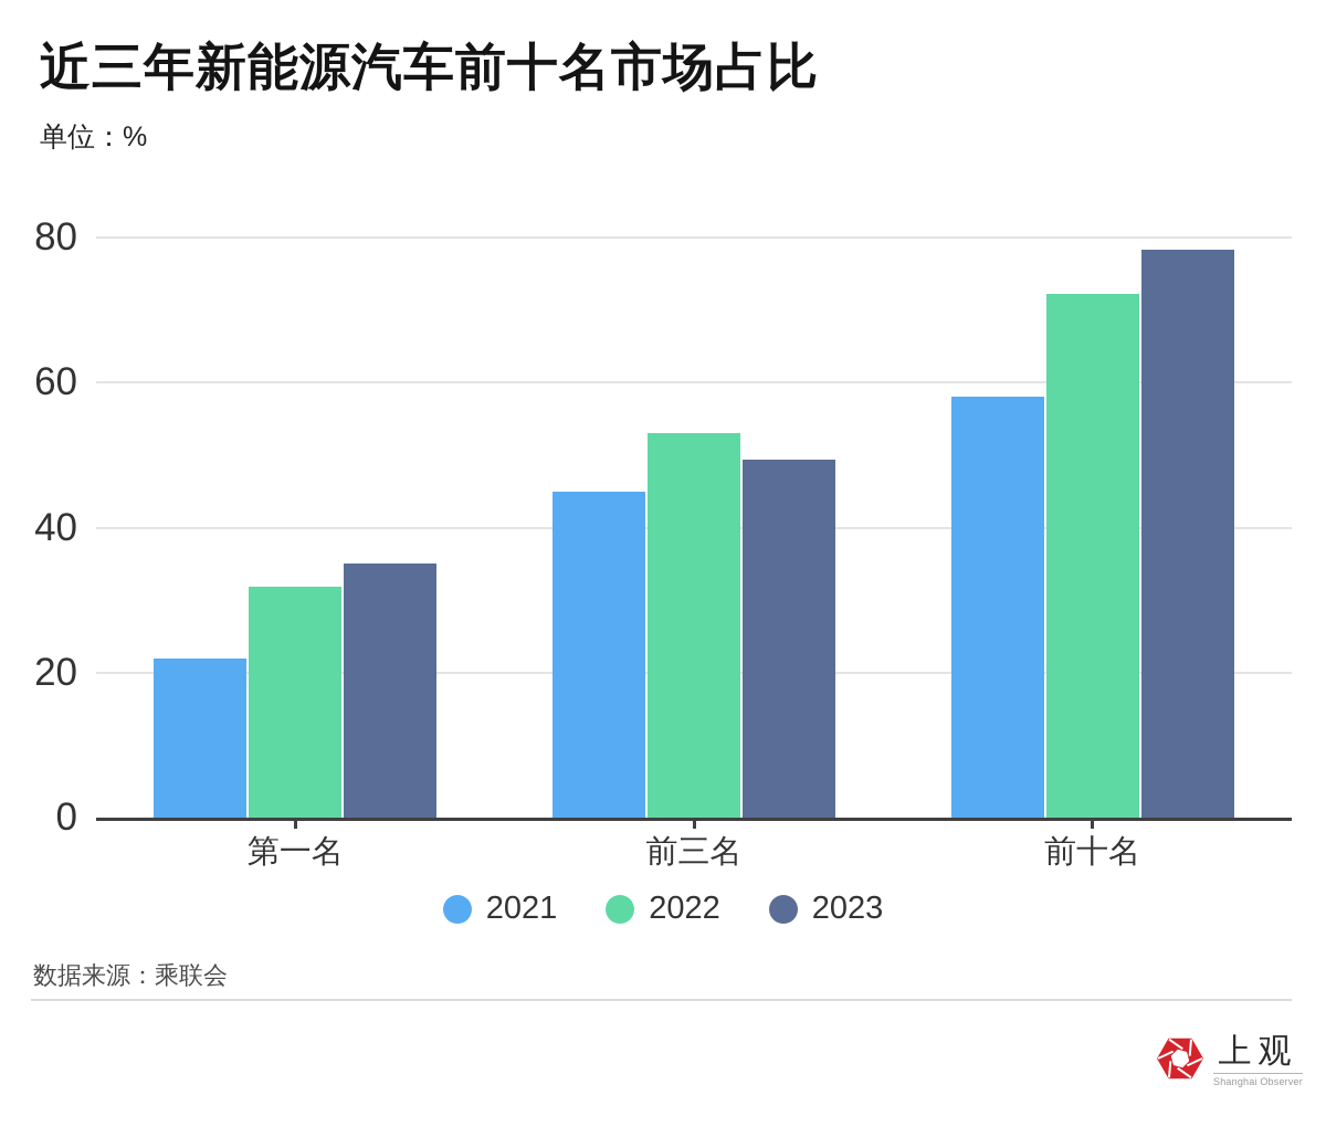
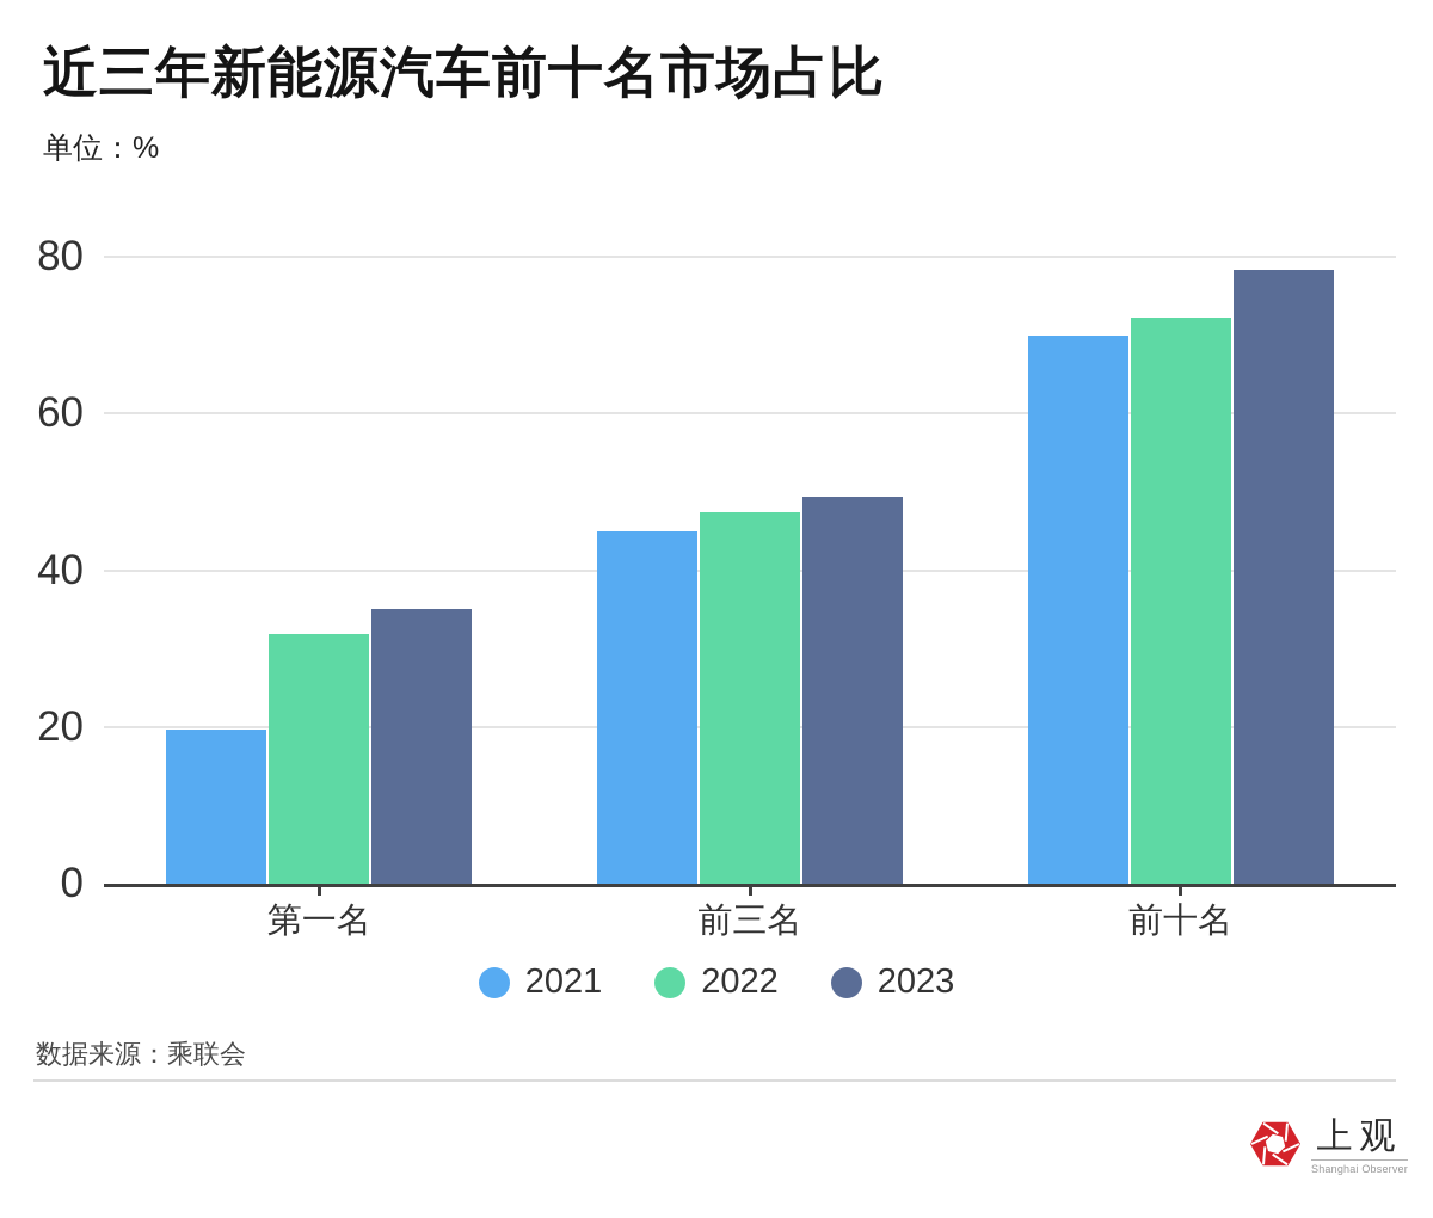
2021/第一名: 22 -> 20
2022/前三名: 53 -> 47
2021/前十名: 58 -> 70
